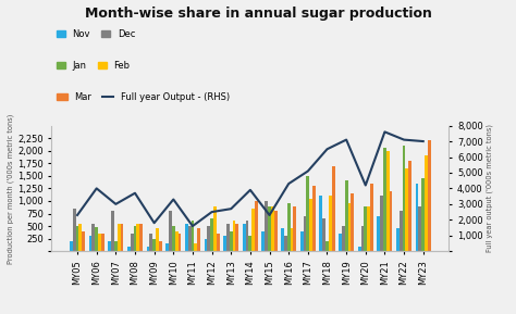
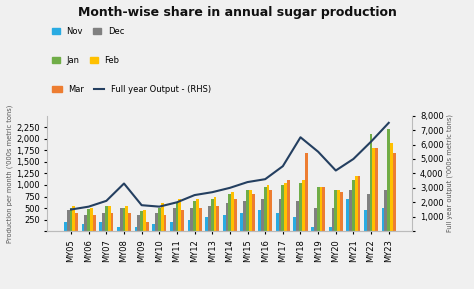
Dec/MY05: 850 -> 450
Full year Output - (RHS)/MY05: 2,300 -> 1,500
Nov/MY06: 300 -> 150
Dec/MY06: 550 -> 350
Full year Output - (RHS)/MY06: 4,000 -> 1,700
Feb/MY06: 350 -> 500
Dec/MY07: 800 -> 400
Jan/MY07: 200 -> 550
Full year Output - (RHS)/MY07: 3,000 -> 2,100
Mar/MY07: 550 -> 400
Dec/MY08: 350 -> 500
Full year Output - (RHS)/MY08: 3,700 -> 3,300
Mar/MY08: 550 -> 400
Jan/MY09: 250 -> 430
Dec/MY10: 800 -> 400
Full year Output - (RHS)/MY10: 3,300 -> 1,700
Feb/MY10: 400 -> 600
Nov/MY11: 550 -> 200
Full year Output - (RHS)/MY11: 1,600 -> 2,000
Feb/MY11: 150 -> 700
Feb/MY12: 900 -> 700
Mar/MY12: 350 -> 500
Jan/MY13: 400 -> 700
Feb/MY13: 600 -> 750
Nov/MY14: 550 -> 350
Jan/MY14: 300 -> 800
Full year Output - (RHS)/MY14: 3,900 -> 3,000
Mar/MY14: 1,000 -> 700
Dec/MY15: 1,000 -> 650
Full year Output - (RHS)/MY15: 2,300 -> 3,400
Dec/MY16: 300 -> 700
Full year Output - (RHS)/MY16: 4,300 -> 3,600
Feb/MY16: 450 -> 1,000
Jan/MY17: 1,500 -> 1,000
Full year Output - (RHS)/MY17: 5,100 -> 4,500
Mar/MY17: 1,300 -> 1,100
Nov/MY18: 1,100 -> 300
Jan/MY18: 200 -> 1,050
Nov/MY19: 350 -> 100
Jan/MY19: 1,400 -> 950
Full year Output - (RHS)/MY19: 7,100 -> 5,500
Mar/MY19: 1,150 -> 950
Mar/MY20: 1,350 -> 850
Dec/MY21: 1,100 -> 900
Jan/MY21: 2,050 -> 1,100
Full year Output - (RHS)/MY21: 7,600 -> 5,000
Feb/MY21: 2,000 -> 1,200
Full year Output - (RHS)/MY22: 7,100 -> 6,200
Feb/MY22: 1,650 -> 1,800
Nov/MY23: 1,350 -> 500
Jan/MY23: 1,450 -> 2,200
Full year Output - (RHS)/MY23: 7,000 -> 7,500
Mar/MY23: 2,200 -> 1,700
